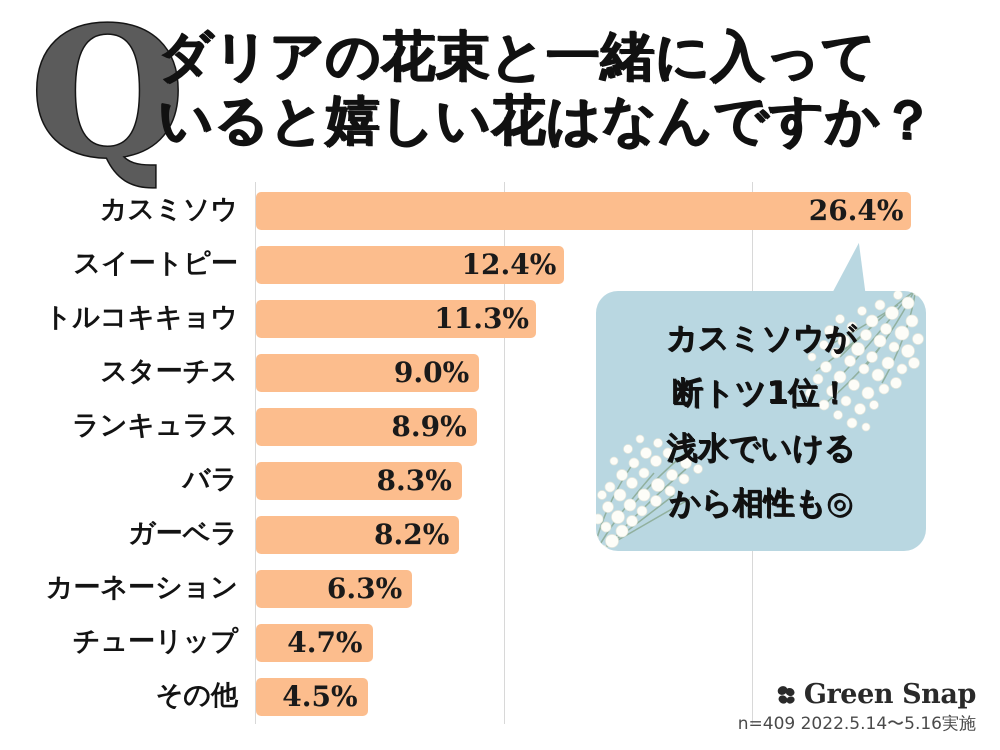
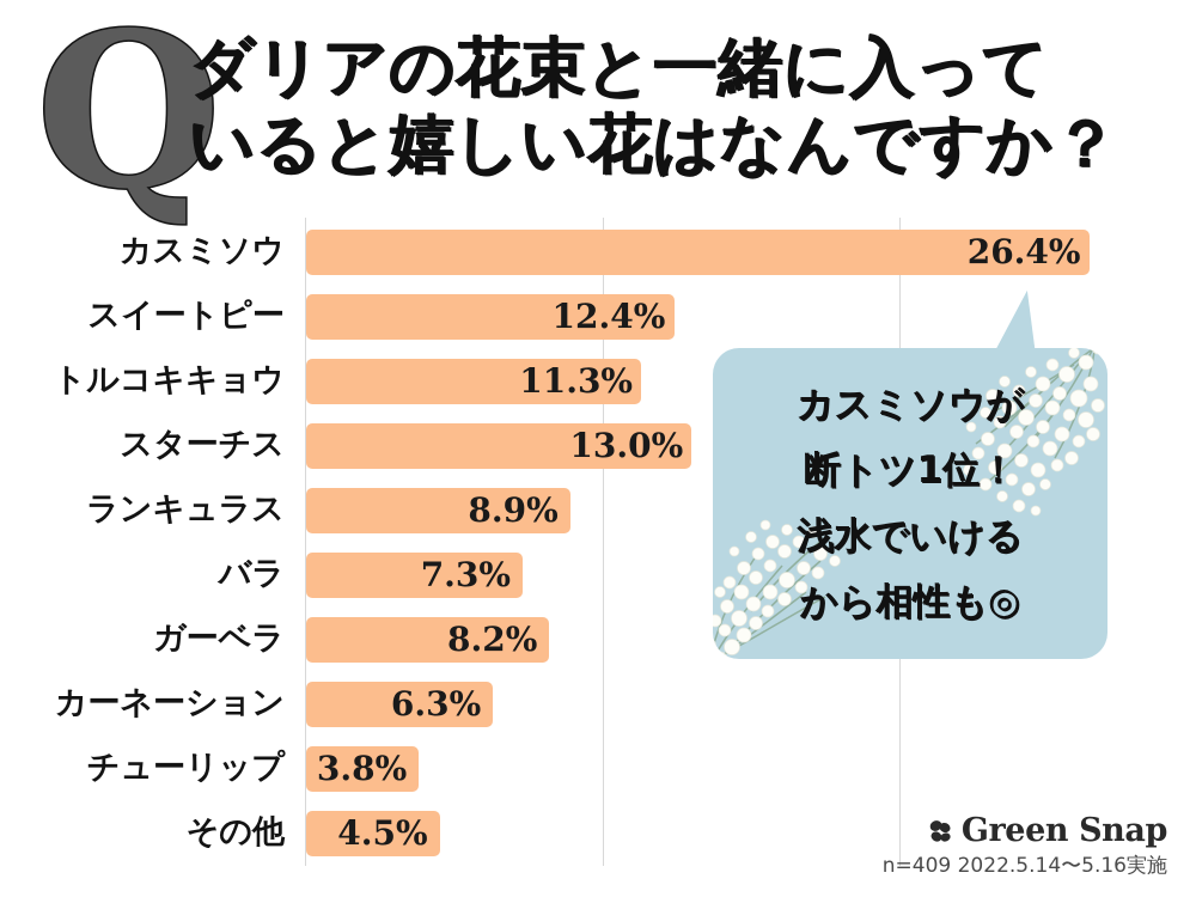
スターチス: 9.0% -> 13.0%
バラ: 8.3% -> 7.3%
チューリップ: 4.7% -> 3.8%
